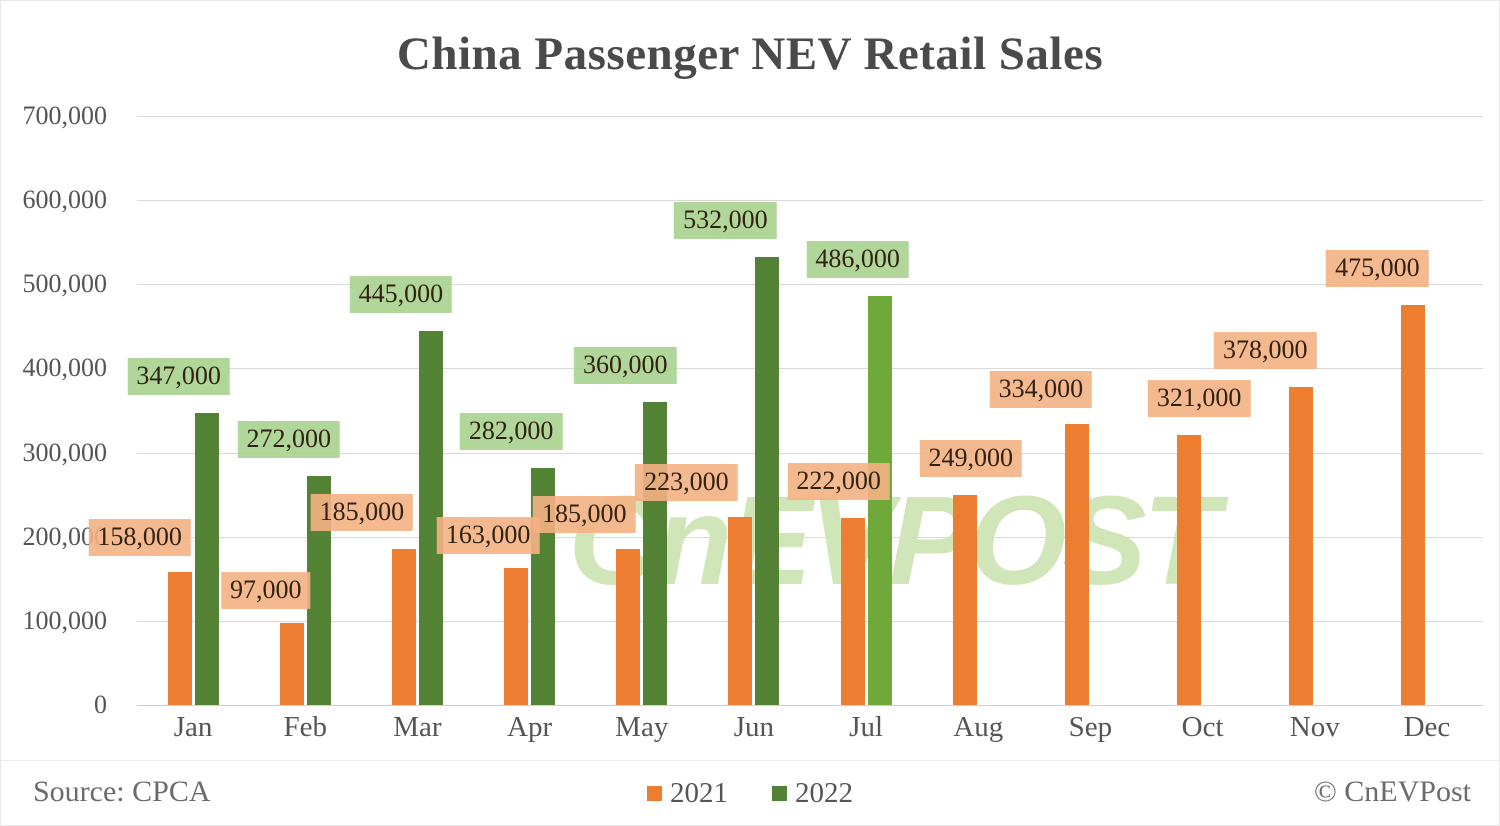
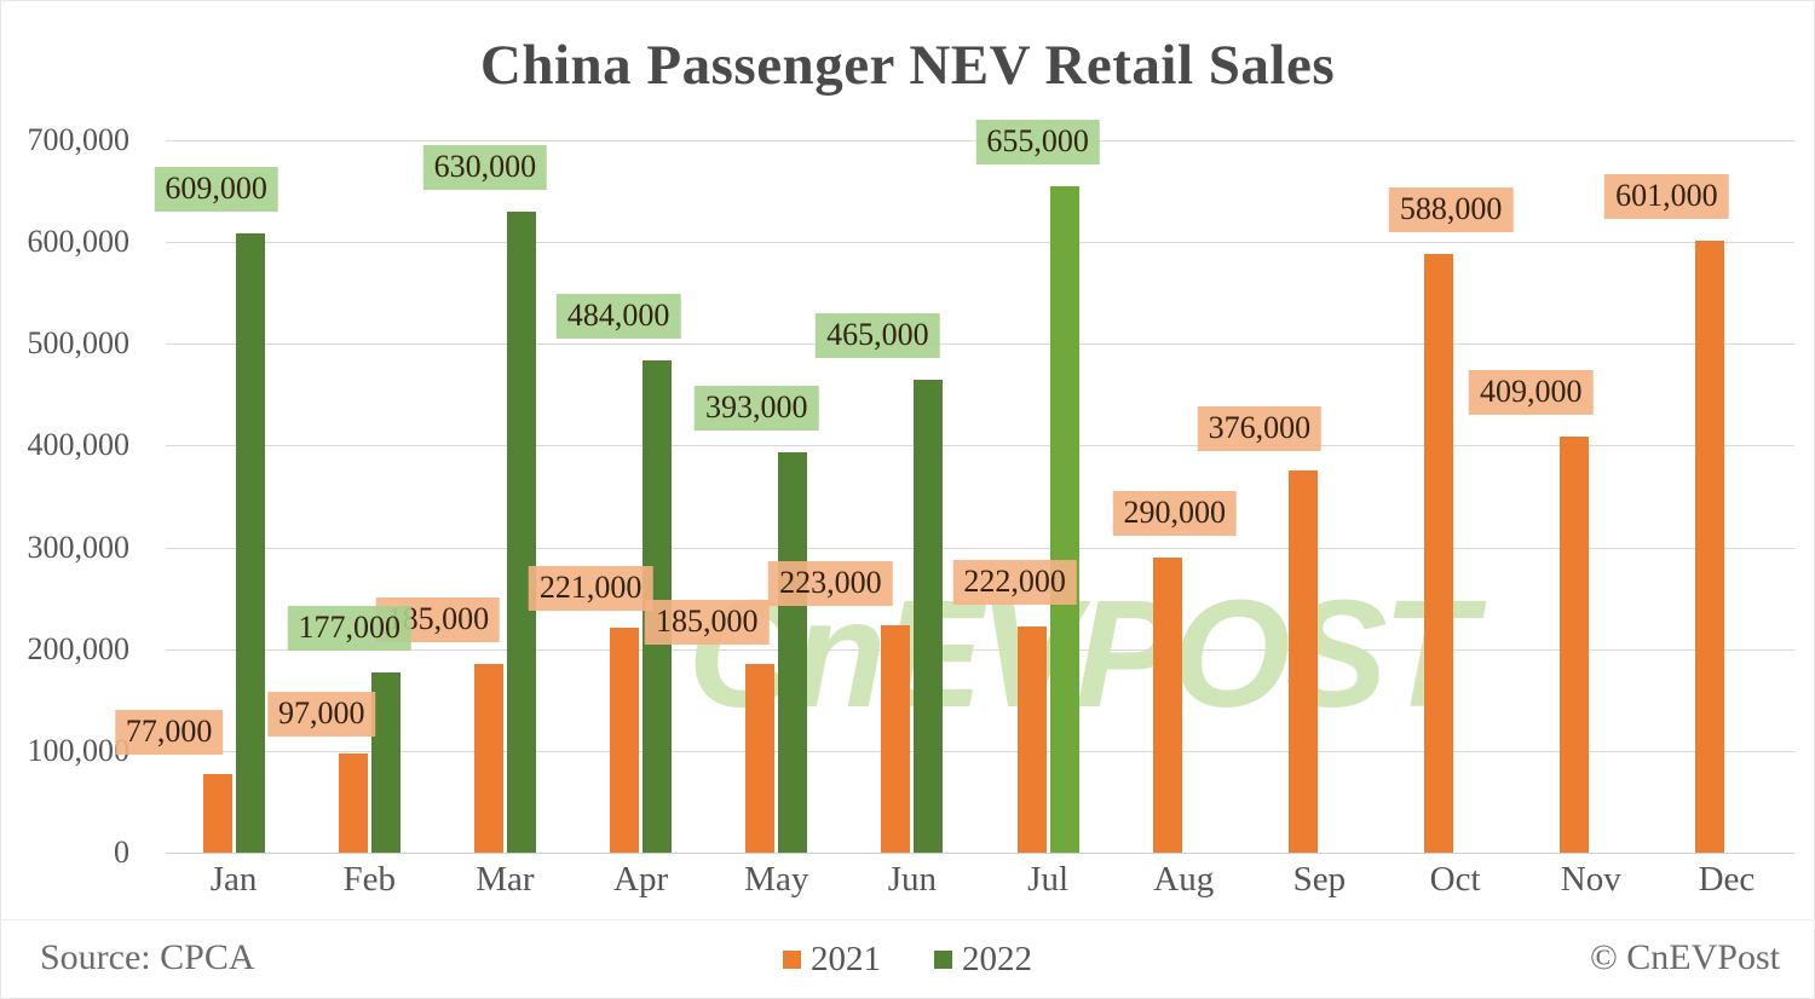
2021/Jan: 158,000 -> 77,000
2022/Jan: 347,000 -> 609,000
2022/Feb: 272,000 -> 177,000
2022/Mar: 445,000 -> 630,000
2021/Apr: 163,000 -> 221,000
2022/Apr: 282,000 -> 484,000
2022/May: 360,000 -> 393,000
2022/Jun: 532,000 -> 465,000
2022/Jul: 486,000 -> 655,000
2021/Aug: 249,000 -> 290,000
2021/Sep: 334,000 -> 376,000
2021/Oct: 321,000 -> 588,000
2021/Nov: 378,000 -> 409,000
2021/Dec: 475,000 -> 601,000
